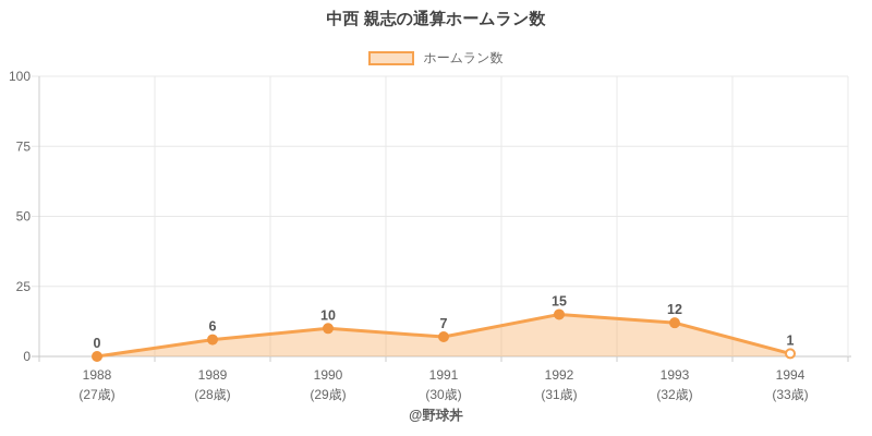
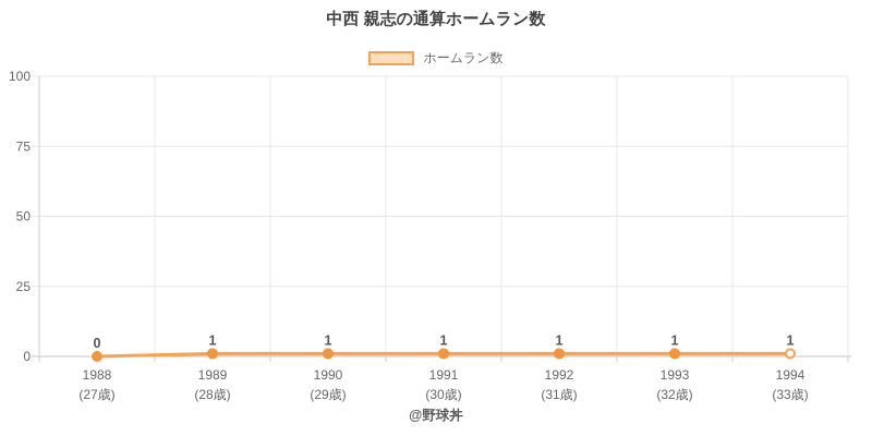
1989: 6 -> 1
1990: 10 -> 1
1991: 7 -> 1
1992: 15 -> 1
1993: 12 -> 1
